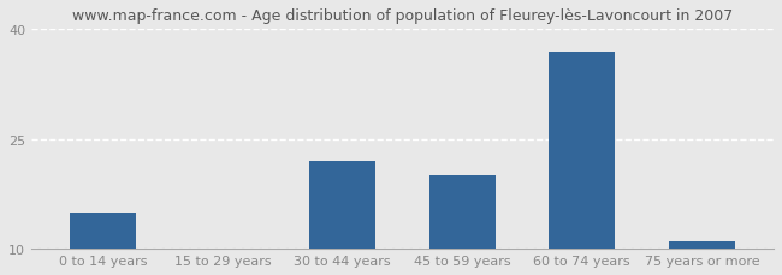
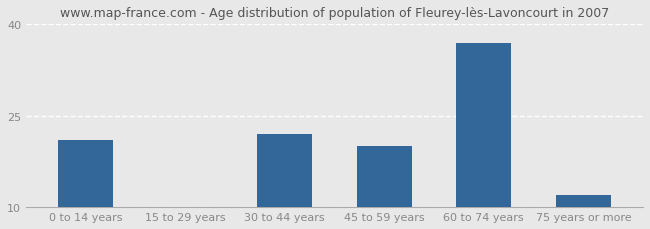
0 to 14 years: 15 -> 21
75 years or more: 11 -> 12
